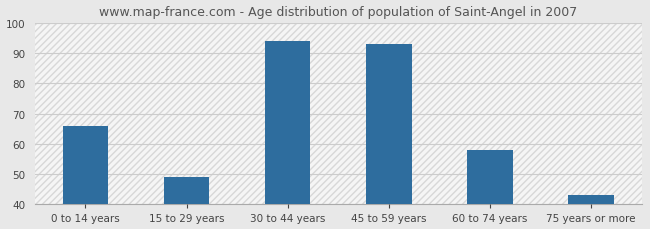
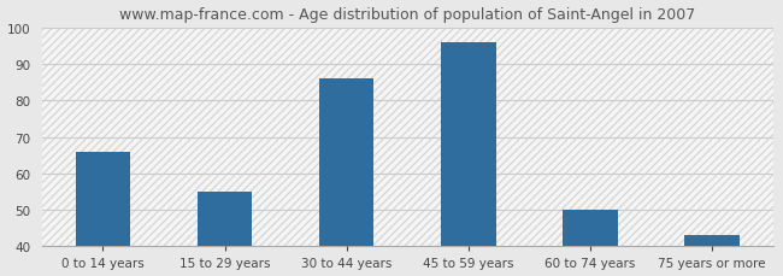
15 to 29 years: 49 -> 55
30 to 44 years: 94 -> 86
45 to 59 years: 93 -> 96
60 to 74 years: 58 -> 50
